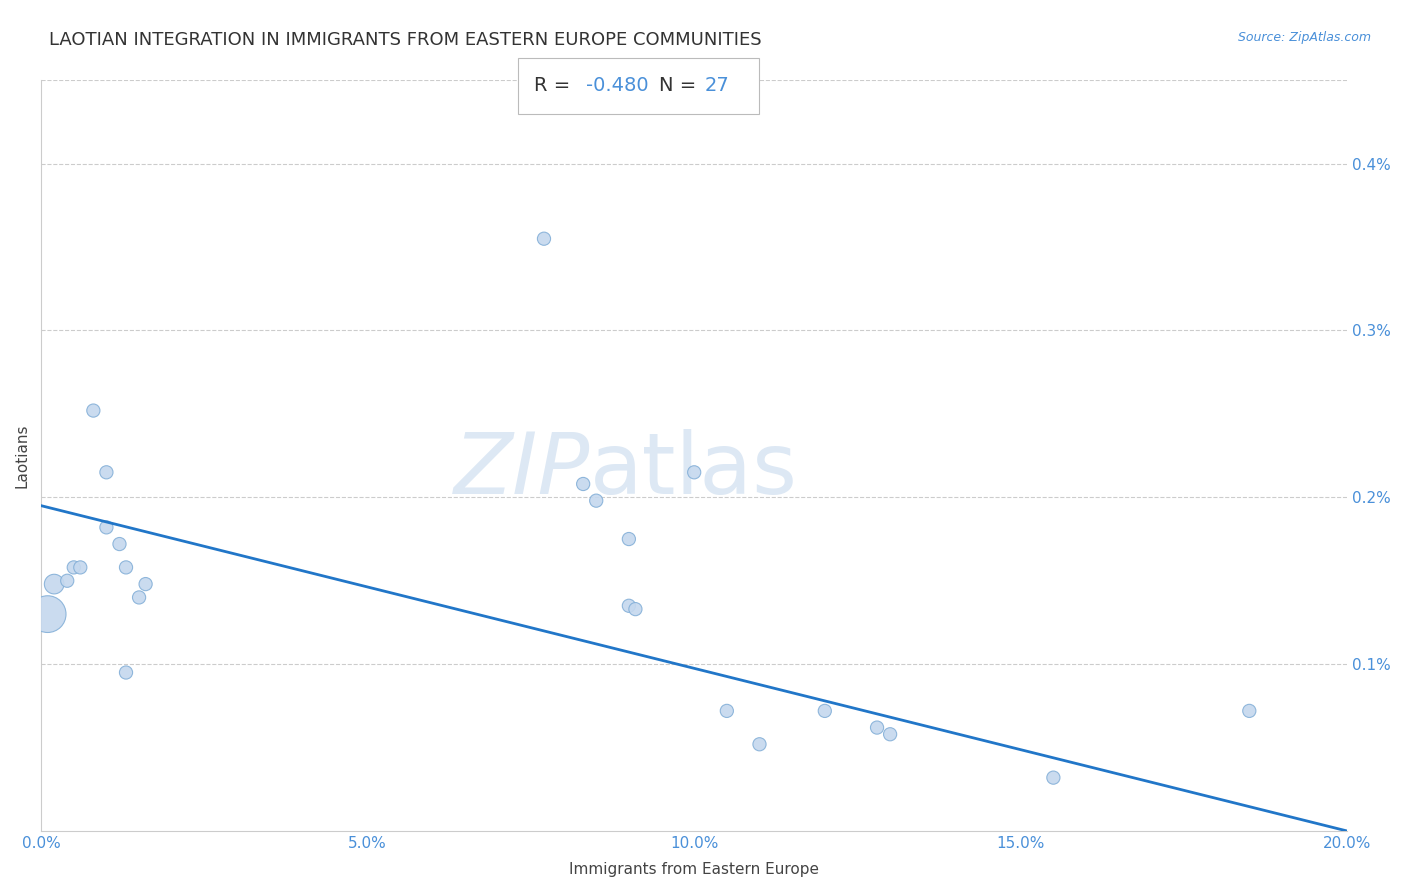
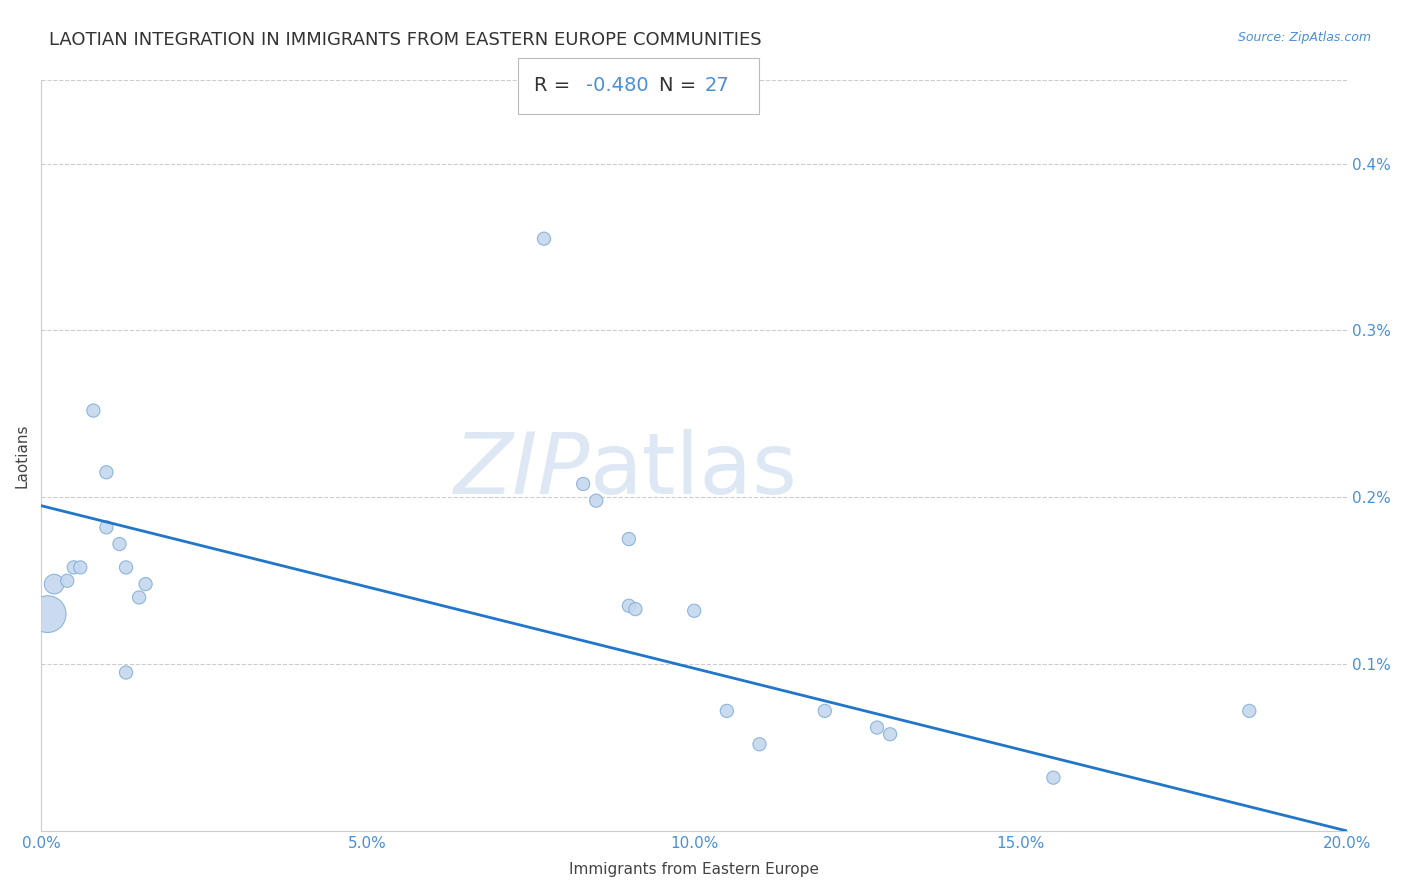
10.0%: 0.215% -> 0.132%
